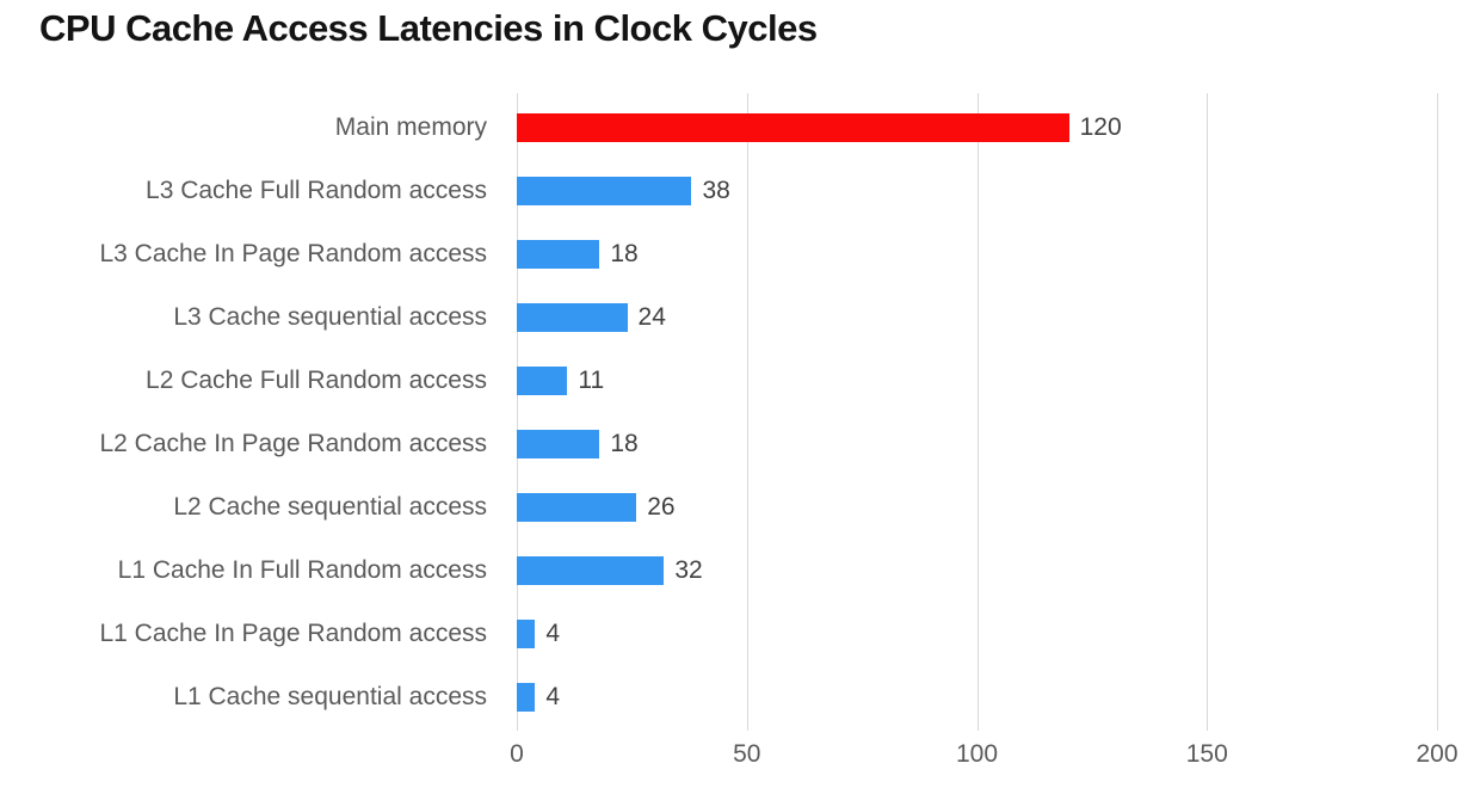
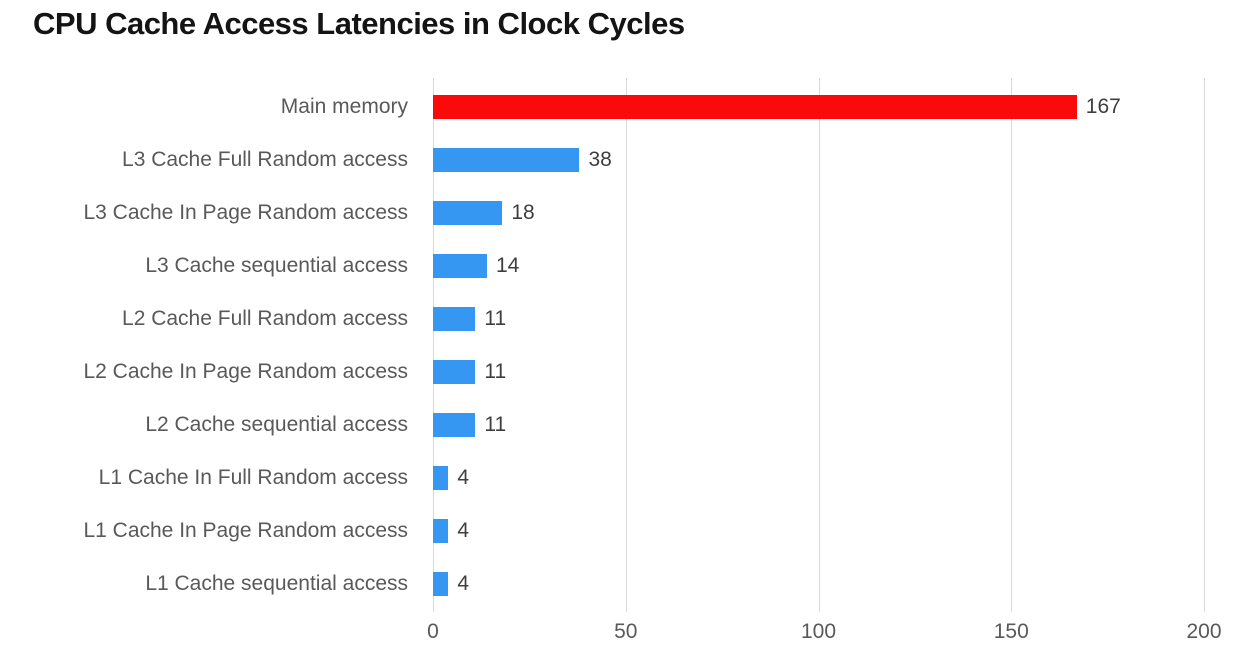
Main memory: 120 -> 167
L3 Cache sequential access: 24 -> 14
L2 Cache In Page Random access: 18 -> 11
L2 Cache sequential access: 26 -> 11
L1 Cache In Full Random access: 32 -> 4
